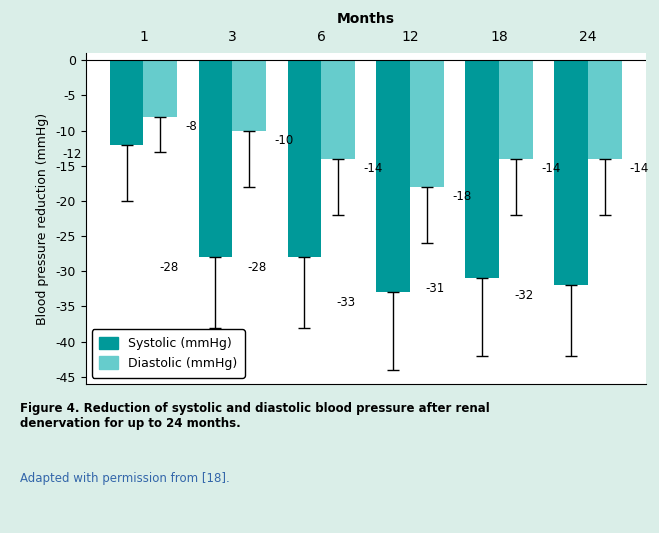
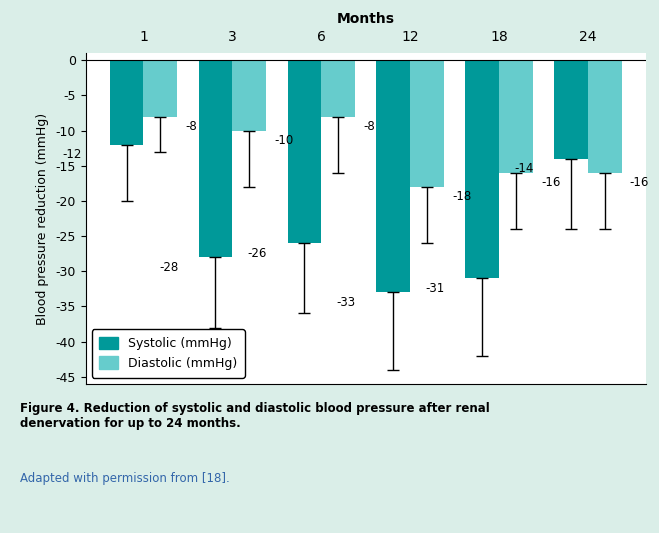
Systolic (mmHg)/6: -28 -> -26
Diastolic (mmHg)/6: -14 -> -8
Diastolic (mmHg)/18: -14 -> -16
Systolic (mmHg)/24: -32 -> -14
Diastolic (mmHg)/24: -14 -> -16
